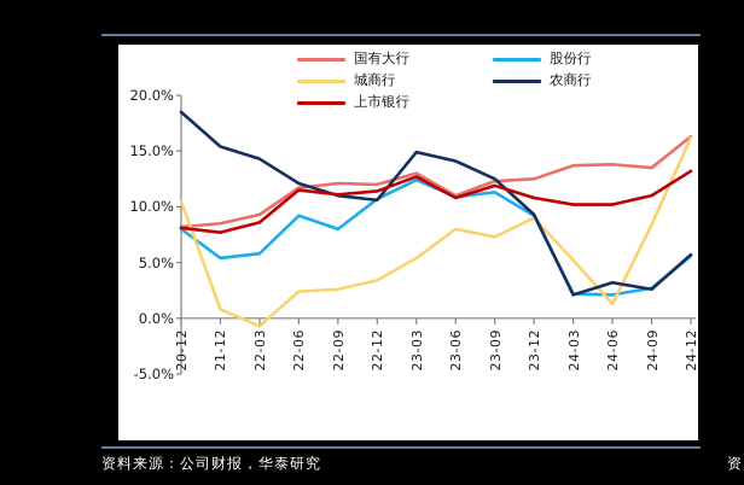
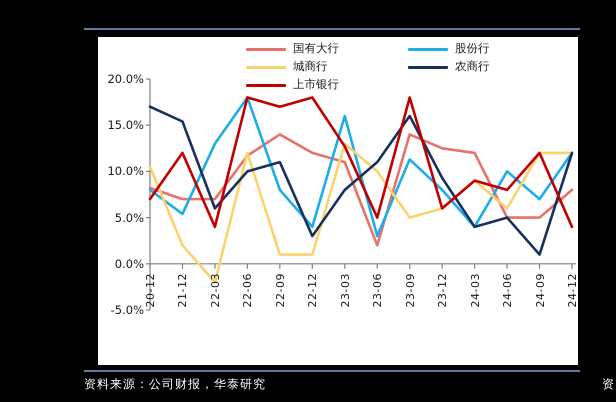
农商行/20-12: 18% -> 17%
上市银行/20-12: 8% -> 7%
国有大行/21-12: 8% -> 7%
城商行/21-12: 1% -> 2%
上市银行/21-12: 8% -> 12%
国有大行/22-03: 9% -> 7%
股份行/22-03: 6% -> 13%
城商行/22-03: -1% -> -2%
农商行/22-03: 14% -> 6%
上市银行/22-03: 9% -> 4%
股份行/22-06: 9% -> 18%
城商行/22-06: 2% -> 12%
农商行/22-06: 12% -> 10%
上市银行/22-06: 12% -> 18%
国有大行/22-09: 12% -> 14%
城商行/22-09: 3% -> 1%
上市银行/22-09: 11% -> 17%
股份行/22-12: 11% -> 4%
城商行/22-12: 3% -> 1%
农商行/22-12: 11% -> 3%
上市银行/22-12: 11% -> 18%
国有大行/23-03: 13% -> 11%
股份行/23-03: 12% -> 16%
城商行/23-03: 5% -> 13%
农商行/23-03: 15% -> 8%
国有大行/23-06: 11% -> 2%
股份行/23-06: 11% -> 3%
城商行/23-06: 8% -> 10%
农商行/23-06: 14% -> 11%
上市银行/23-06: 11% -> 5%
国有大行/23-09: 12% -> 14%
城商行/23-09: 7% -> 5%
农商行/23-09: 12% -> 16%
上市银行/23-09: 12% -> 18%
股份行/23-12: 9% -> 8%
城商行/23-12: 9% -> 6%
上市银行/23-12: 11% -> 6%
国有大行/24-03: 14% -> 12%
股份行/24-03: 2% -> 4%
城商行/24-03: 5% -> 9%
农商行/24-03: 2% -> 4%
上市银行/24-03: 10% -> 9%
国有大行/24-06: 14% -> 5%
股份行/24-06: 2% -> 10%
城商行/24-06: 1% -> 6%
农商行/24-06: 3% -> 5%
上市银行/24-06: 10% -> 8%
国有大行/24-09: 14% -> 5%
股份行/24-09: 3% -> 7%
城商行/24-09: 8% -> 12%
农商行/24-09: 3% -> 1%
上市银行/24-09: 11% -> 12%
国有大行/24-12: 16% -> 8%
股份行/24-12: 6% -> 12%
城商行/24-12: 16% -> 12%
农商行/24-12: 6% -> 12%
上市银行/24-12: 13% -> 4%
